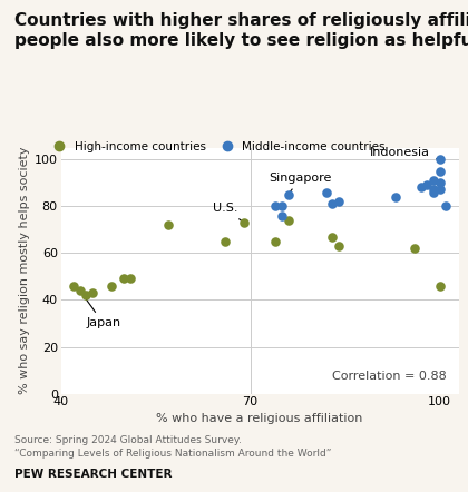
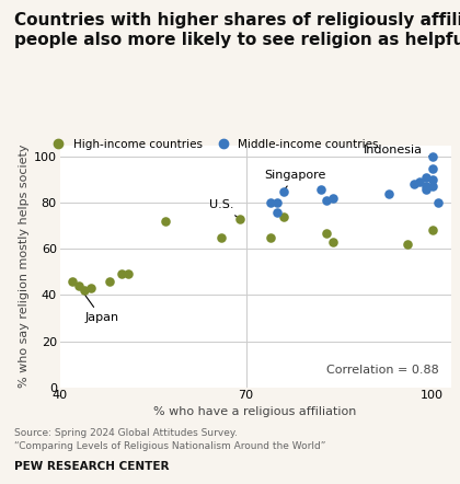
High-income countries/100: 46 -> 68
